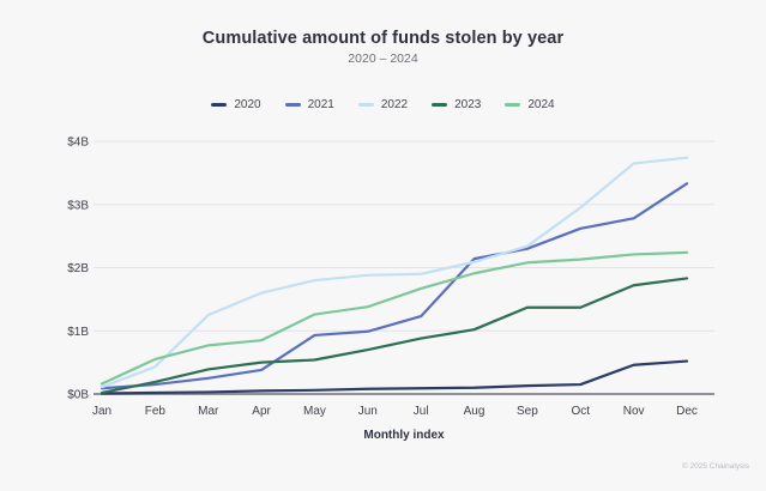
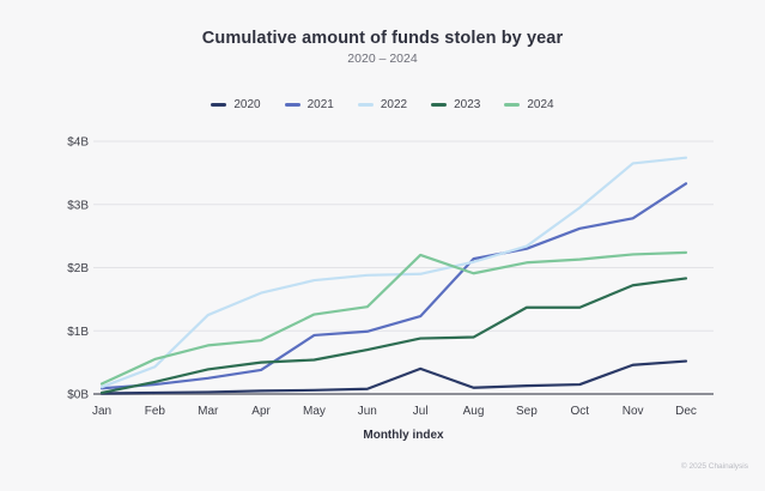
2020/Jul: $0.1B -> $0.4B
2024/Jul: $1.7B -> $2.2B
2023/Aug: $1.0B -> $0.9B
